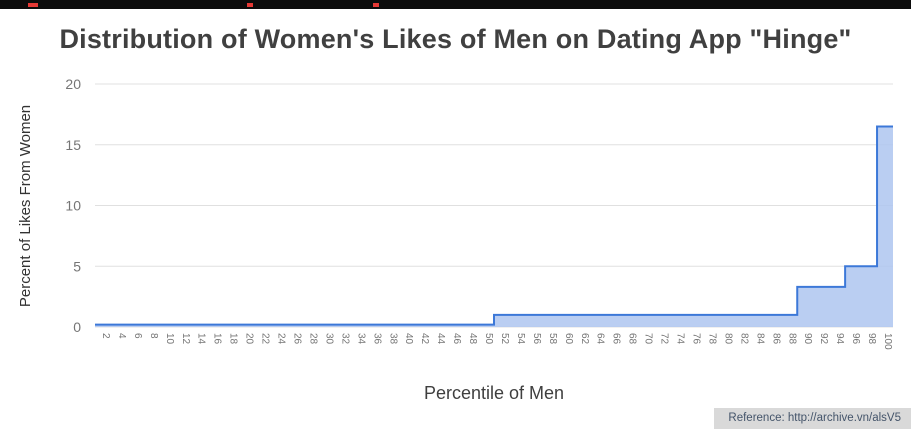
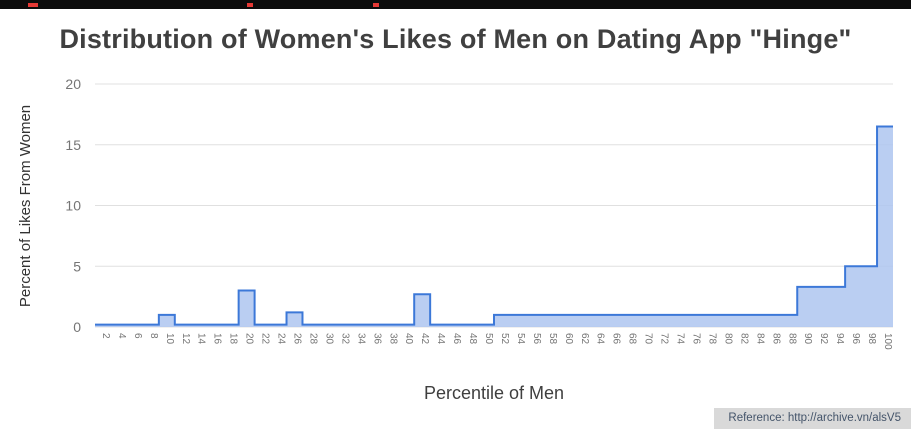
10: 0.2 -> 1.0
20: 0.2 -> 3.0
26: 0.2 -> 1.2
42: 0.2 -> 2.7
